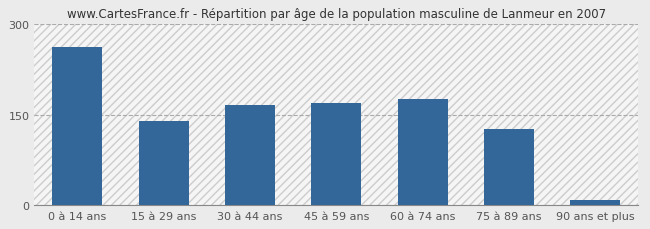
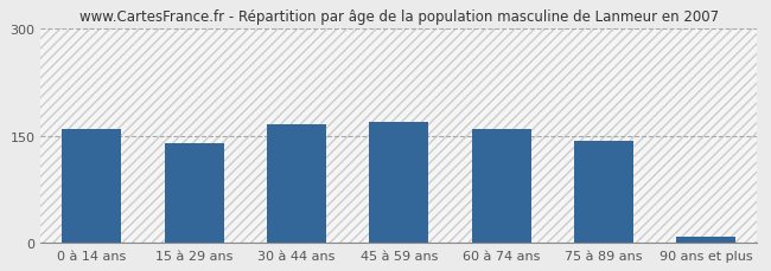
0 à 14 ans: 262 -> 159
60 à 74 ans: 176 -> 159
75 à 89 ans: 126 -> 143
